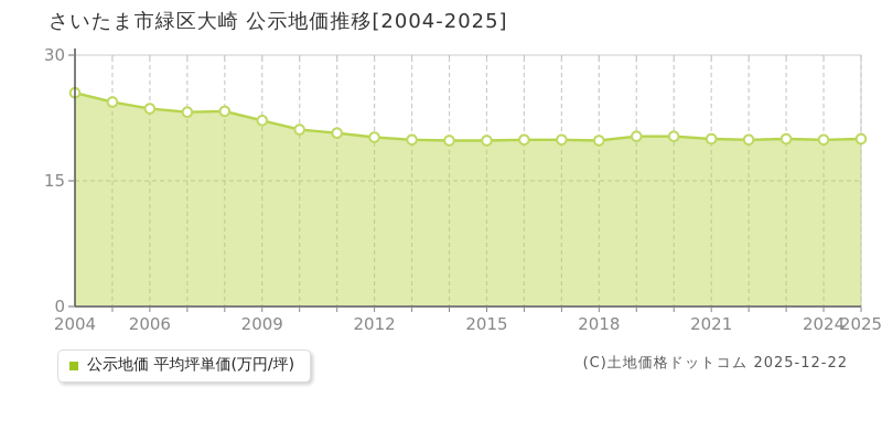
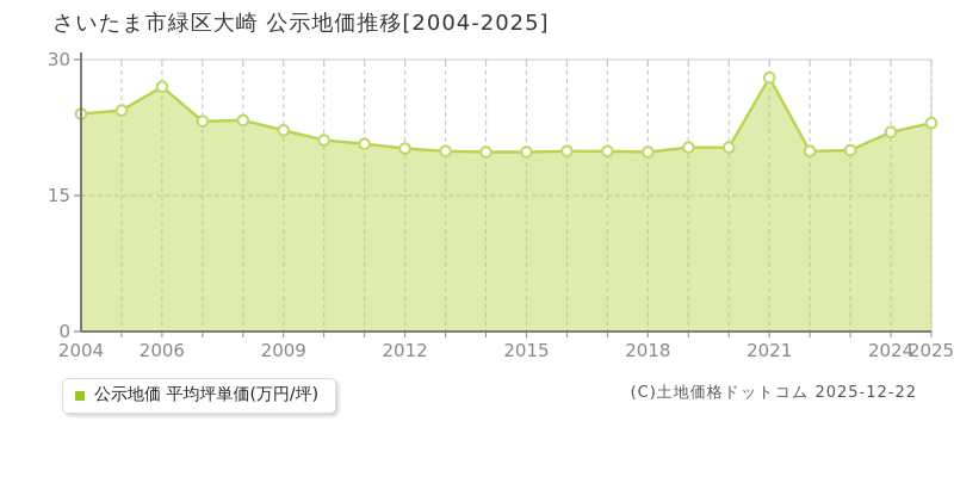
2004: 26 -> 24
2006: 24 -> 27
2021: 20 -> 28
2024: 20 -> 22
2025: 20 -> 23
